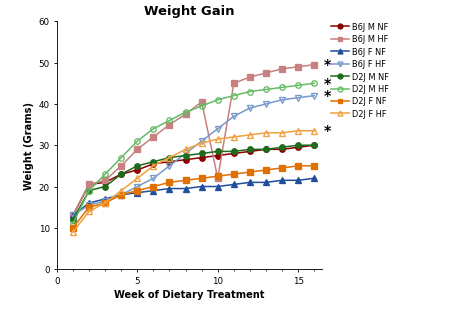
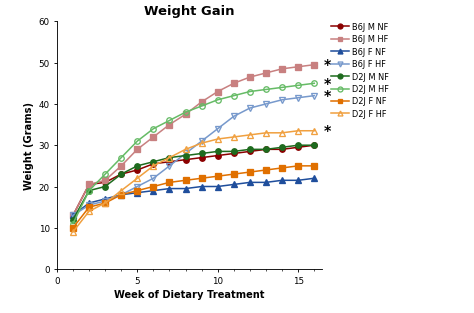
B6J M HF/10: 22.0 -> 43.0
